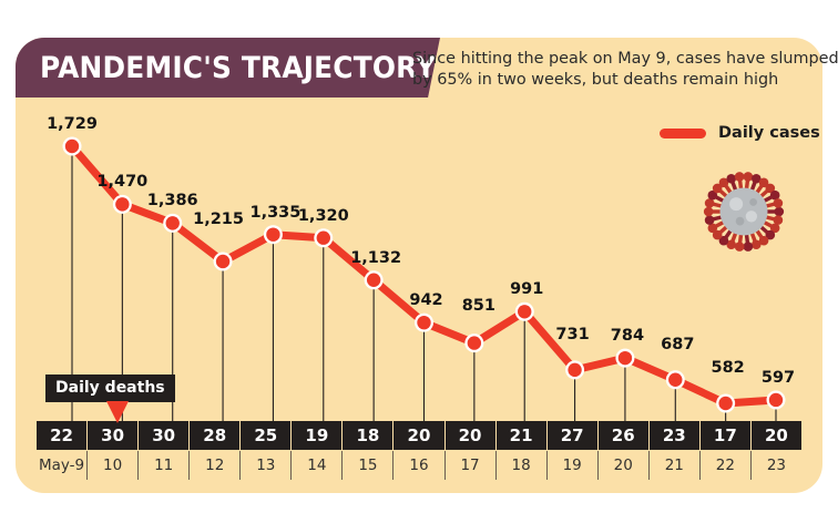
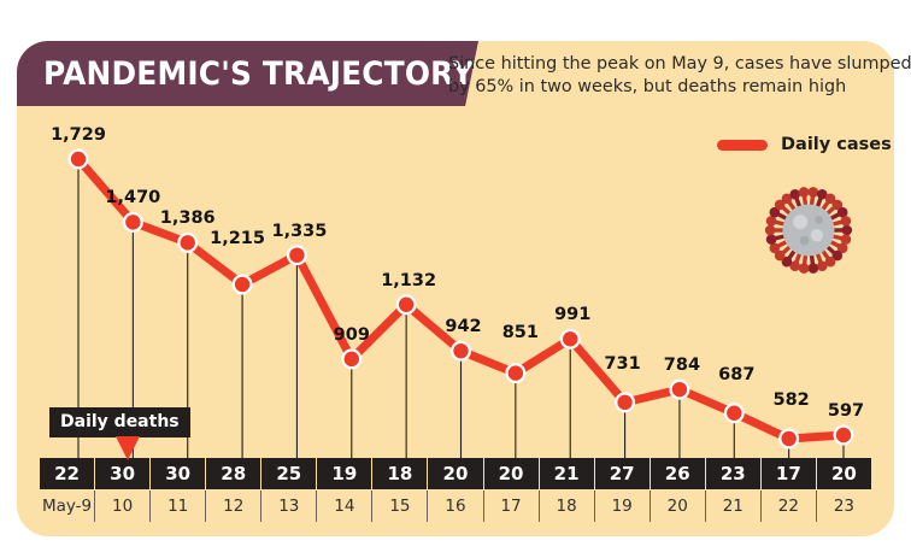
Daily cases/14: 1,320 -> 909
